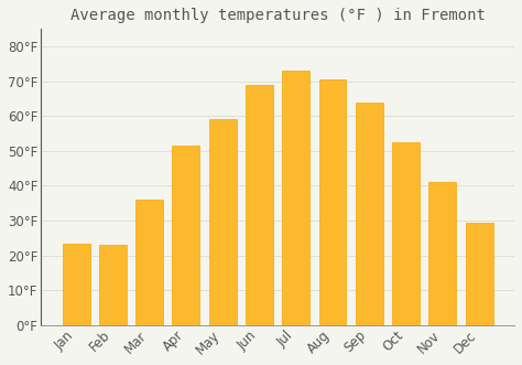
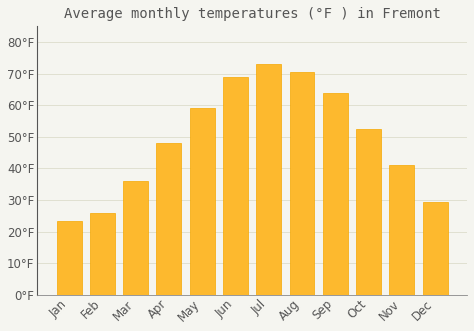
Feb: 23.0°F -> 26.0°F
Apr: 51.5°F -> 48.0°F
